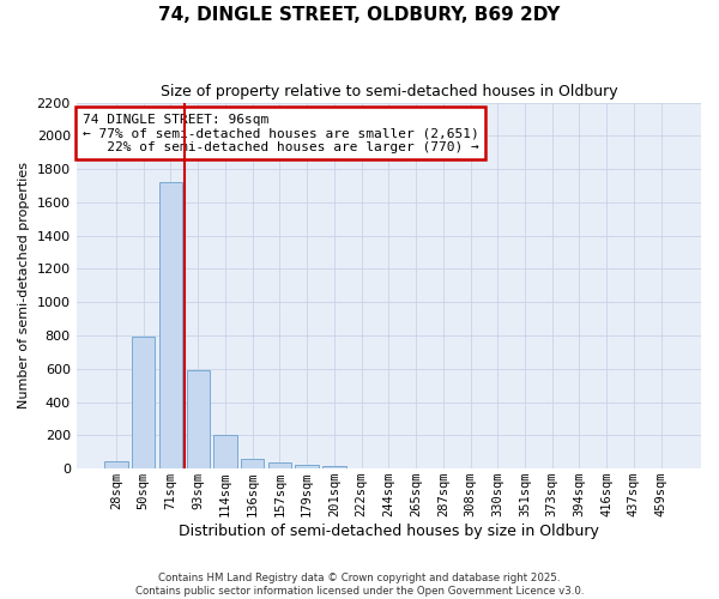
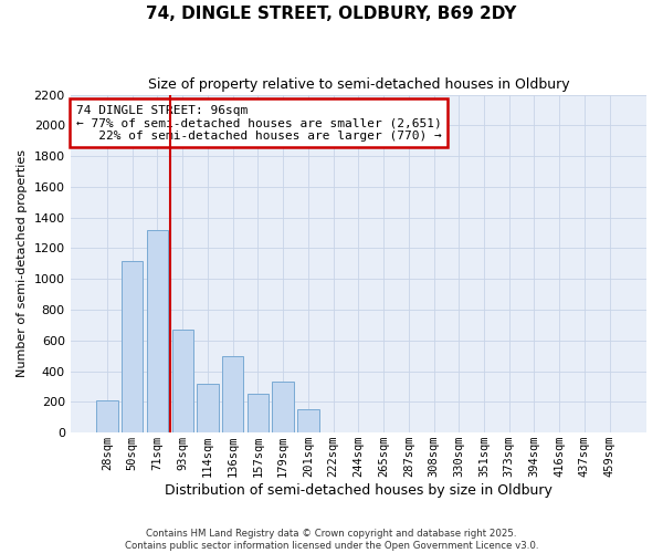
28sqm: 40 -> 210
50sqm: 800 -> 1120
71sqm: 1720 -> 1320
93sqm: 590 -> 670
114sqm: 200 -> 320
136sqm: 60 -> 500
157sqm: 40 -> 250
179sqm: 20 -> 330
201sqm: 20 -> 150
